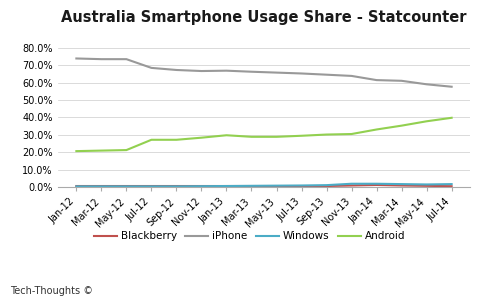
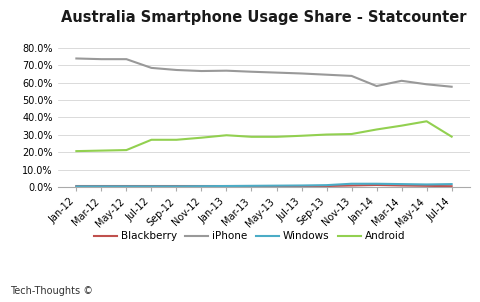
iPhone/Jan-14: 61% -> 58%
Android/Jul-14: 40% -> 29%
